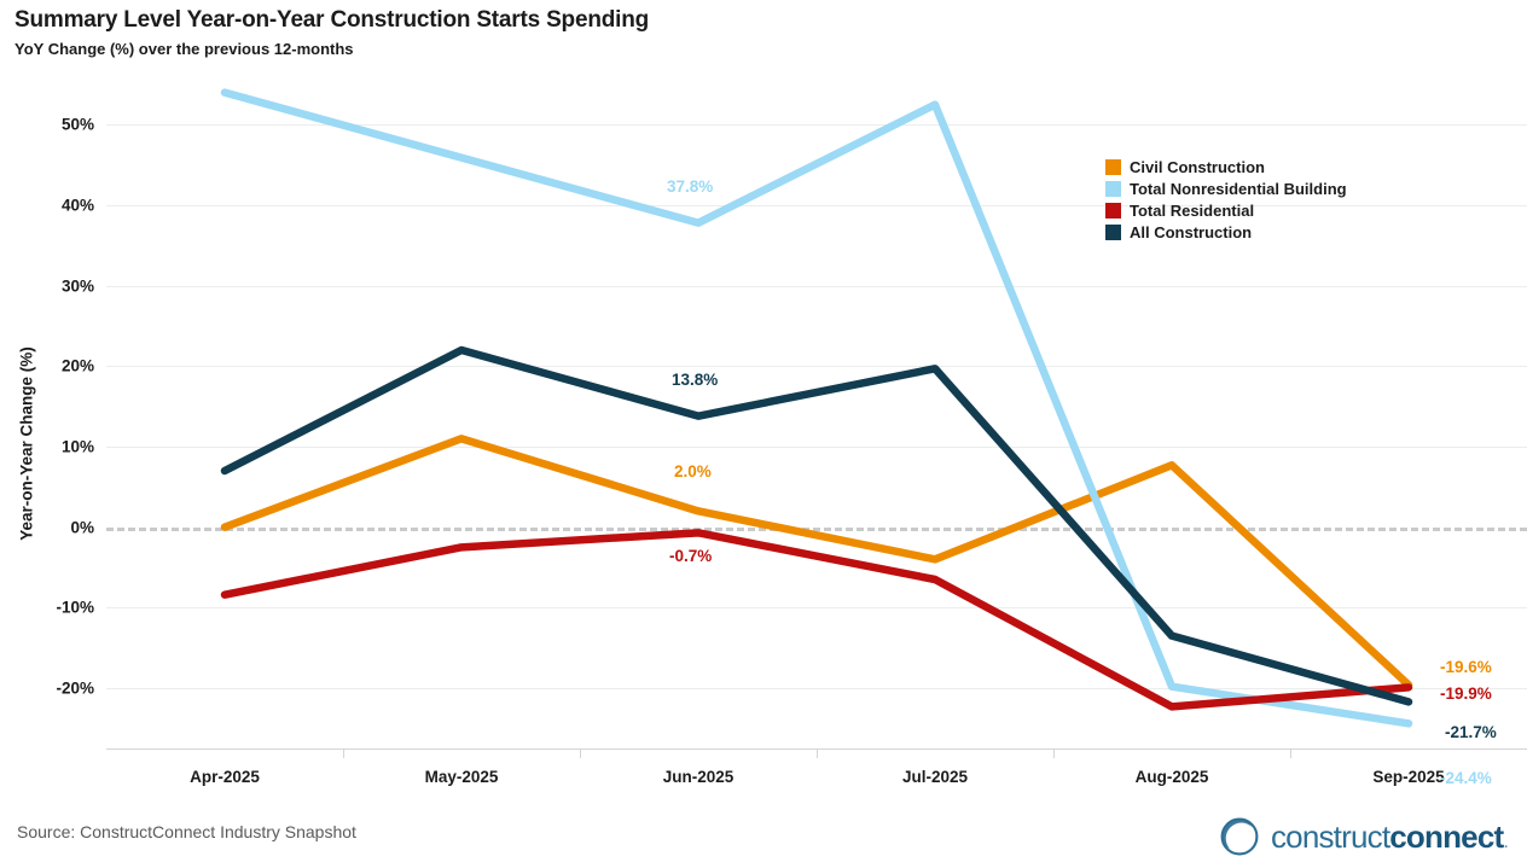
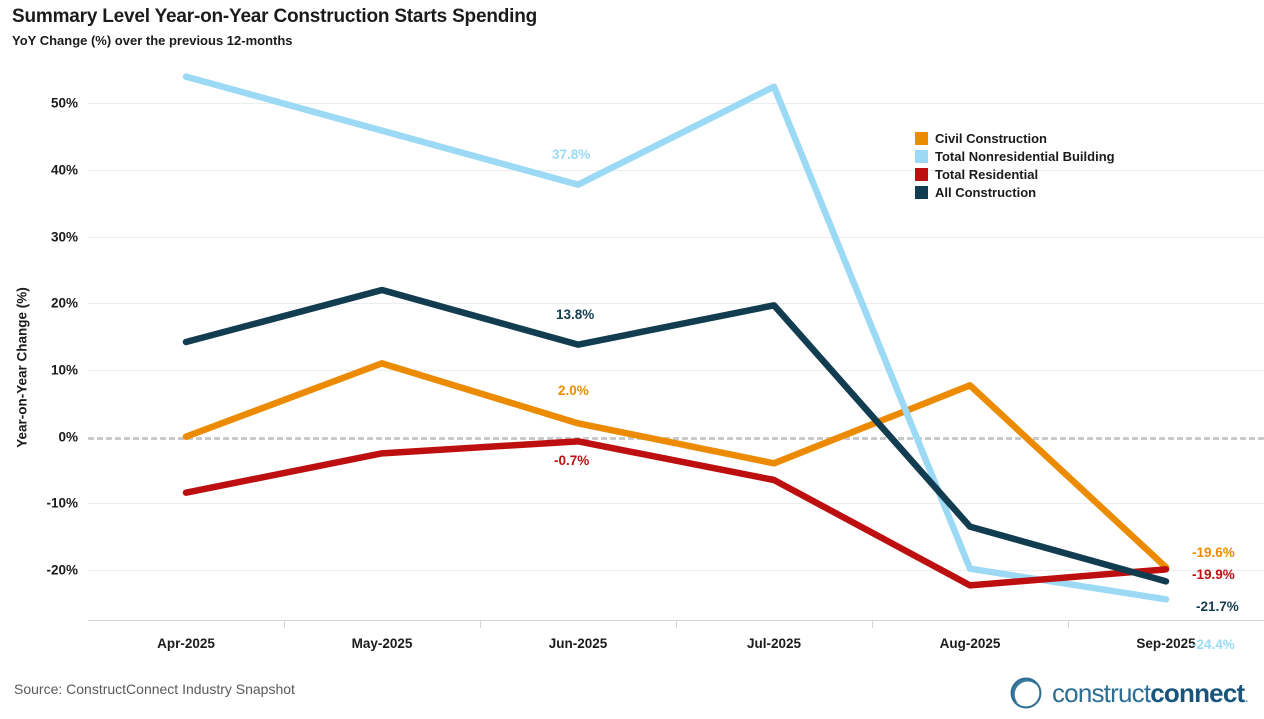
All Construction/Apr-2025: 7% -> 14%
